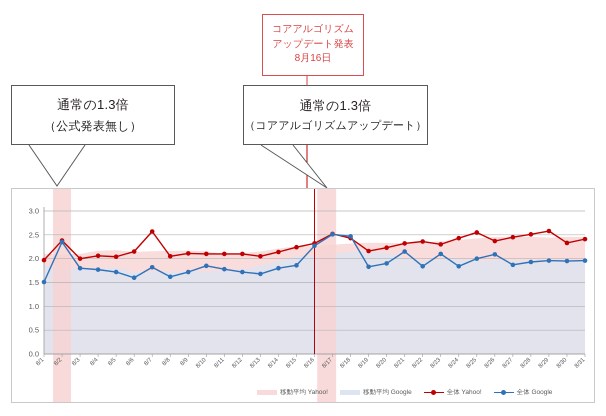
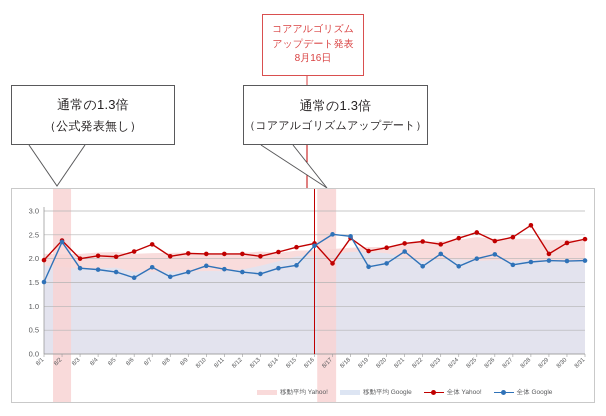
全体 Yahoo!/8/7: 2.6 -> 2.3
全体 Yahoo!/8/17: 2.5 -> 1.9
全体 Yahoo!/8/28: 2.5 -> 2.7
全体 Yahoo!/8/29: 2.6 -> 2.1
